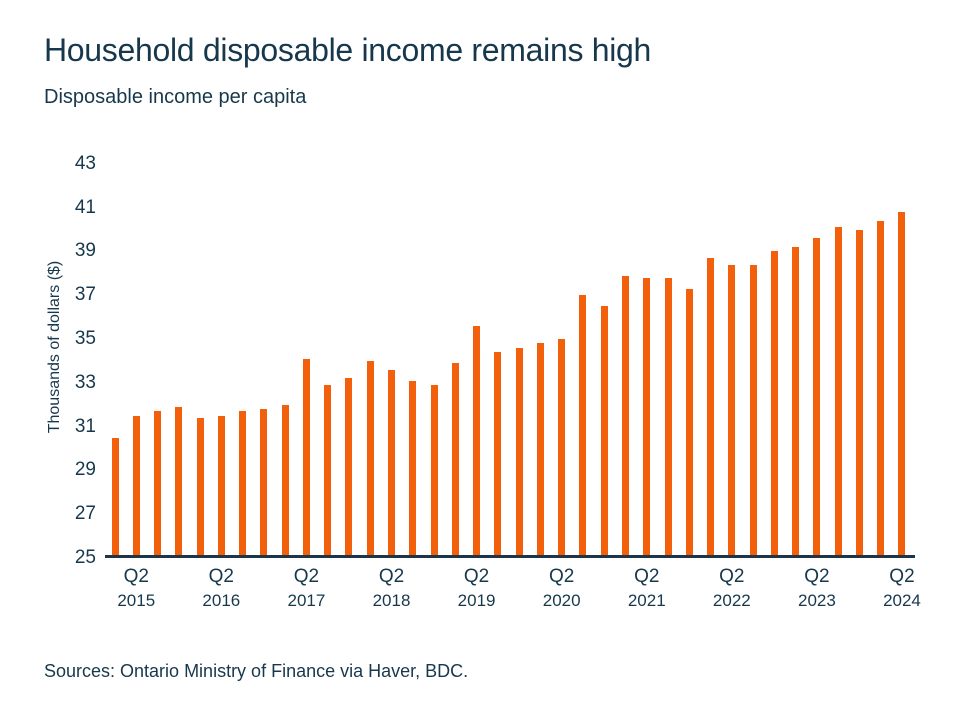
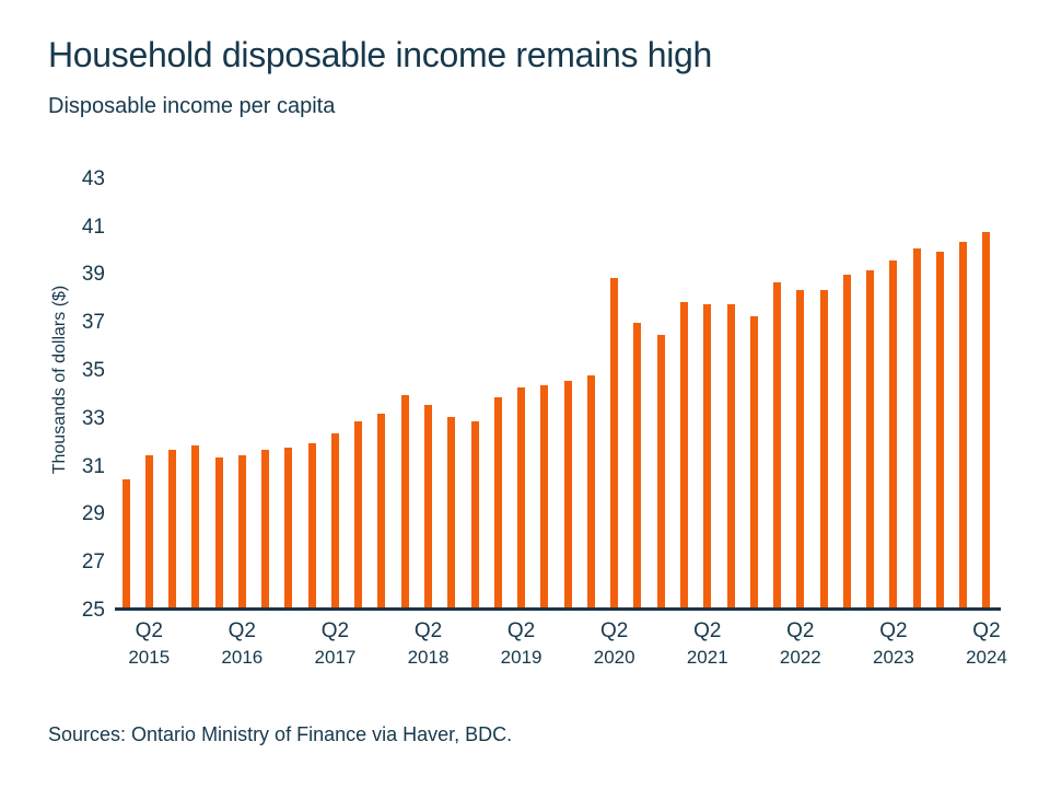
2017 Q2: 34.1 -> 32.4
2019 Q2: 35.6 -> 34.3
2020 Q2: 35.0 -> 38.9
